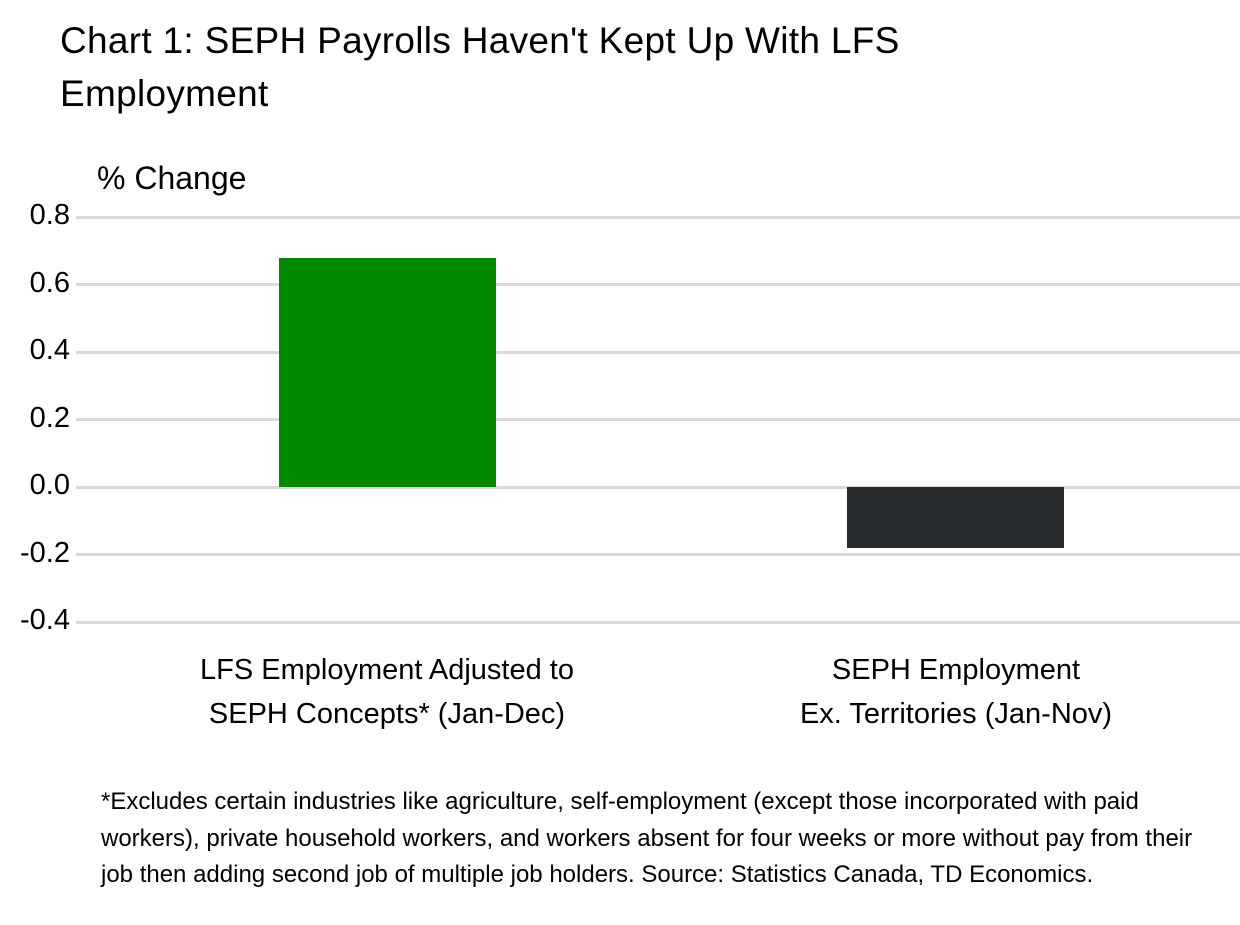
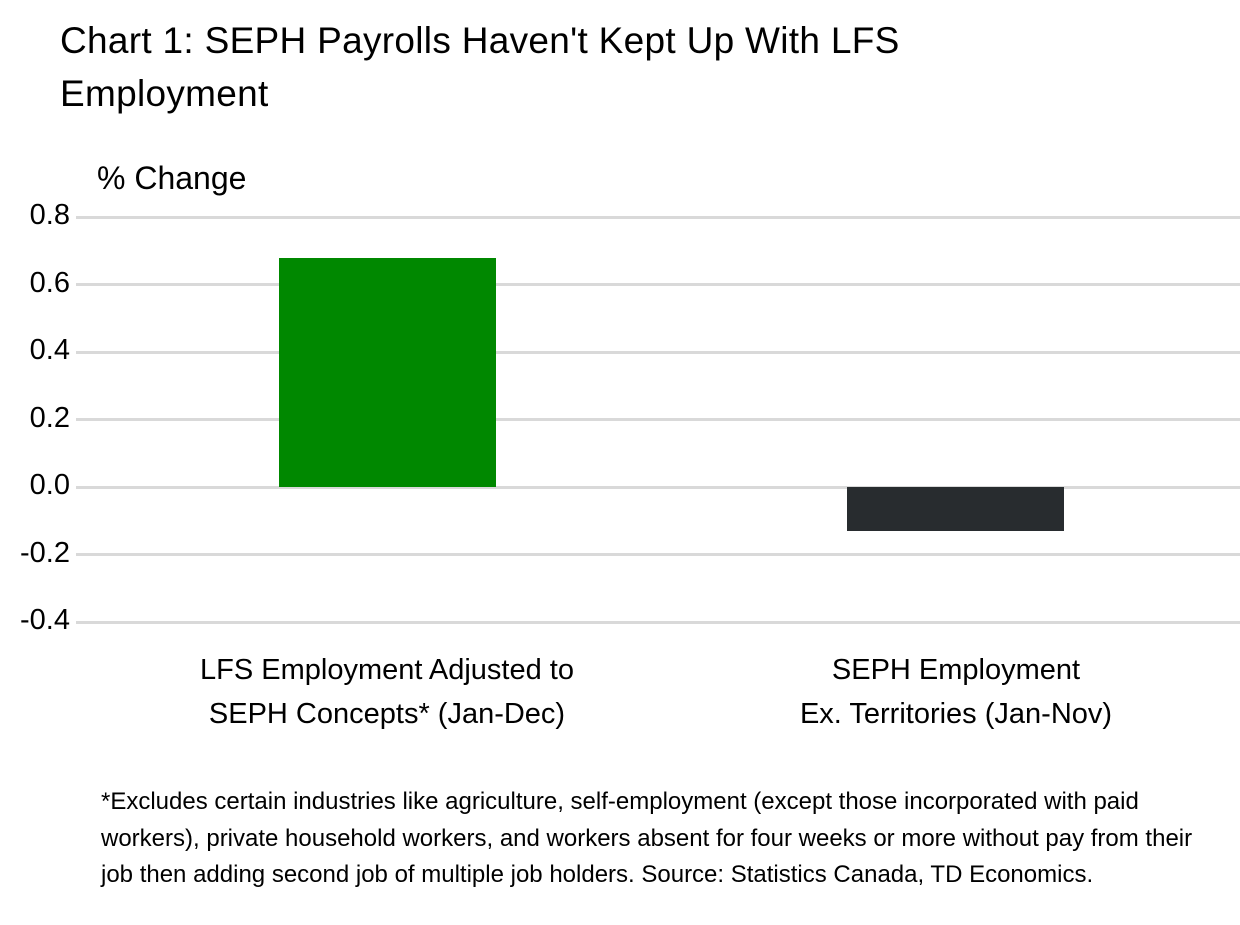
SEPH Employment Ex. Territories (Jan-Nov): -0.18 -> -0.13
